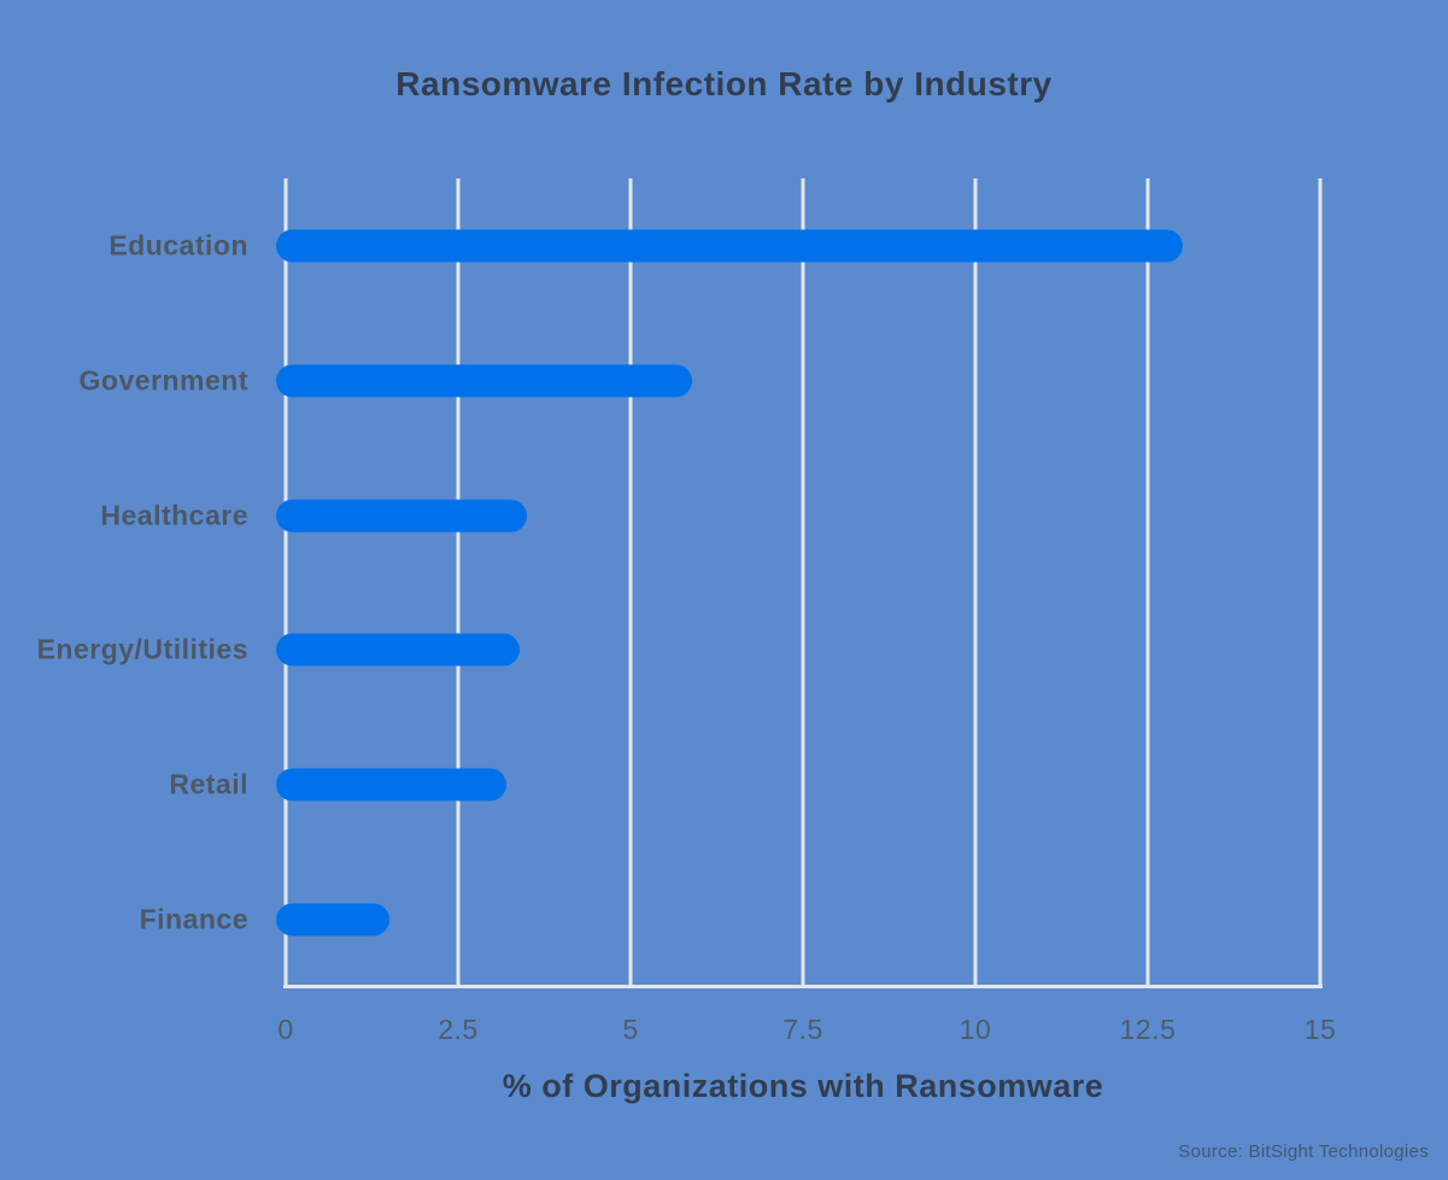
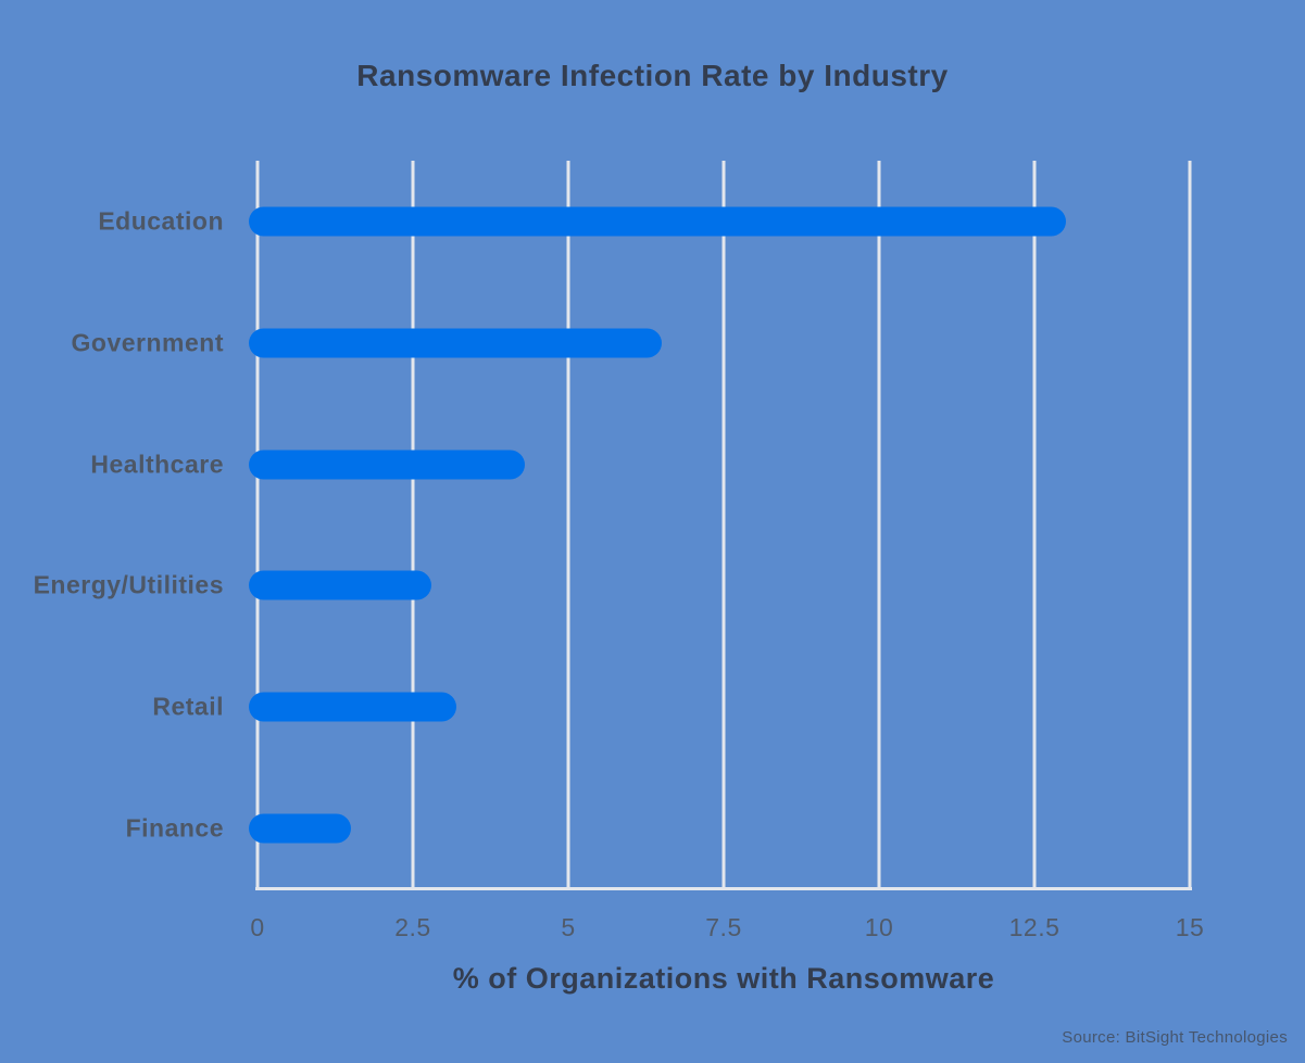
Government: 5.9 -> 6.5
Healthcare: 3.5 -> 4.3
Energy/Utilities: 3.4 -> 2.8
